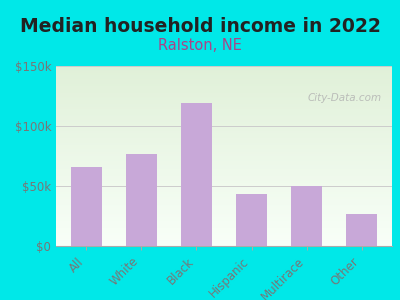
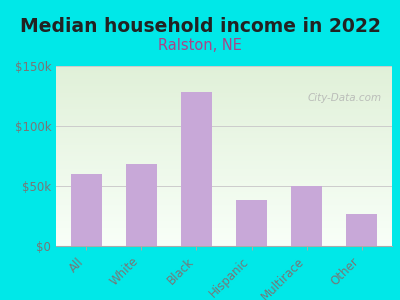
All: $66k -> $60k
White: $77k -> $68k
Black: $119k -> $128k
Hispanic: $43k -> $38k
